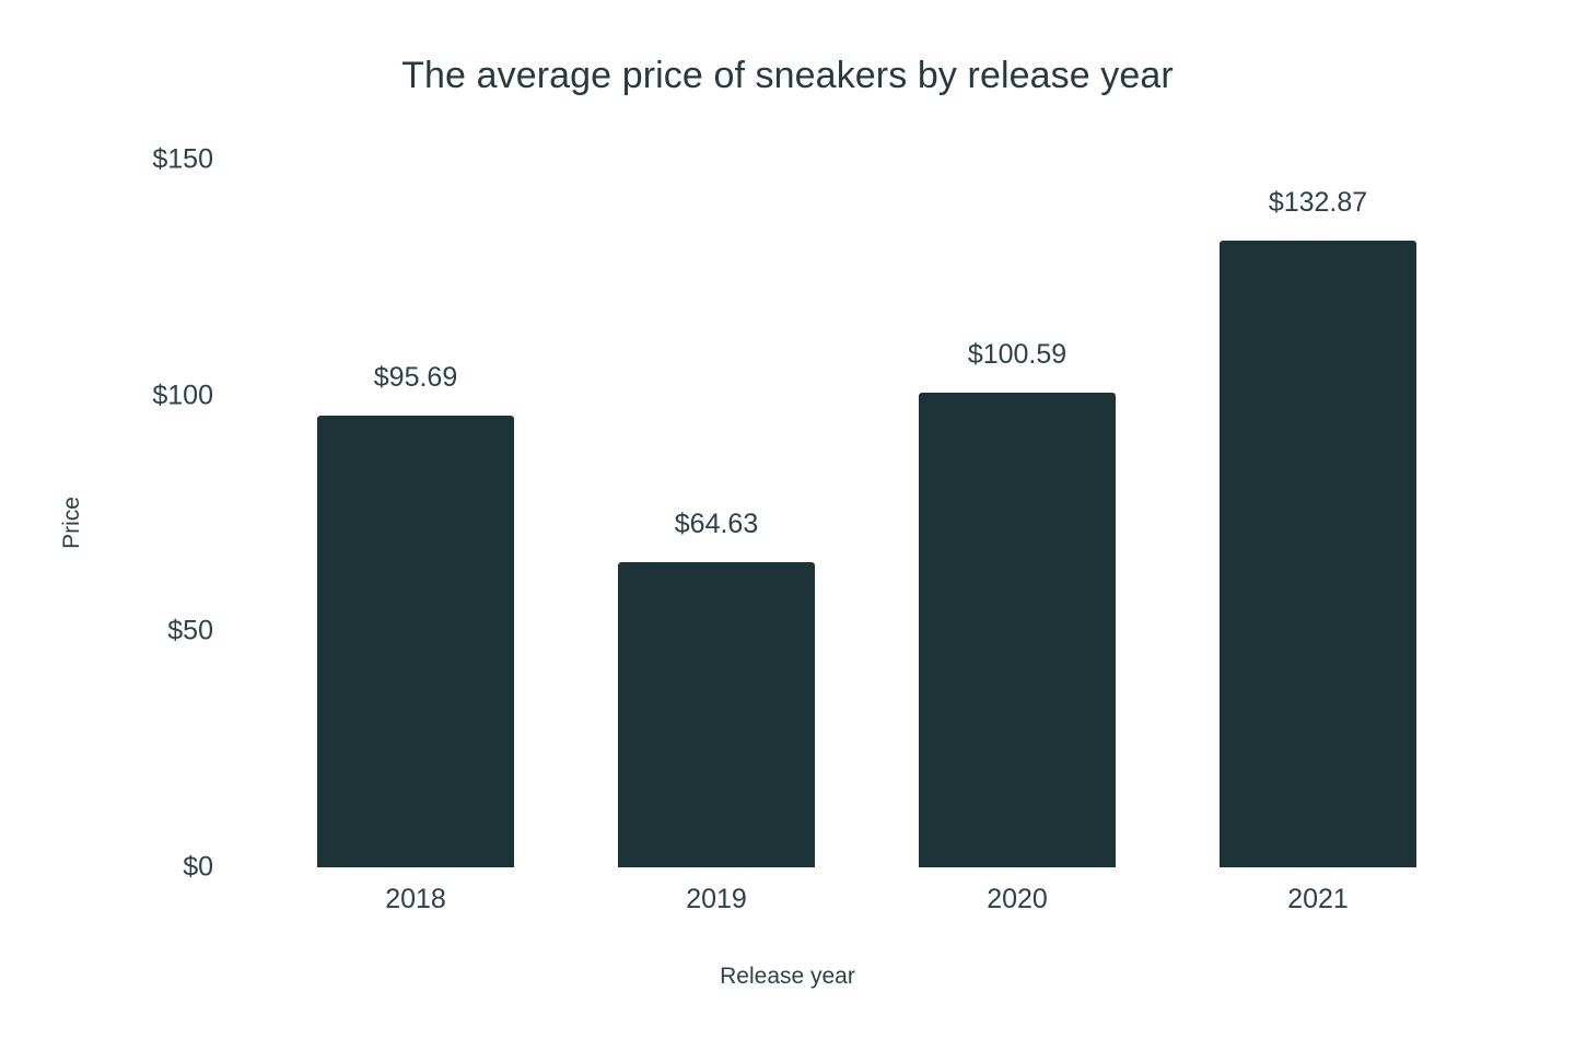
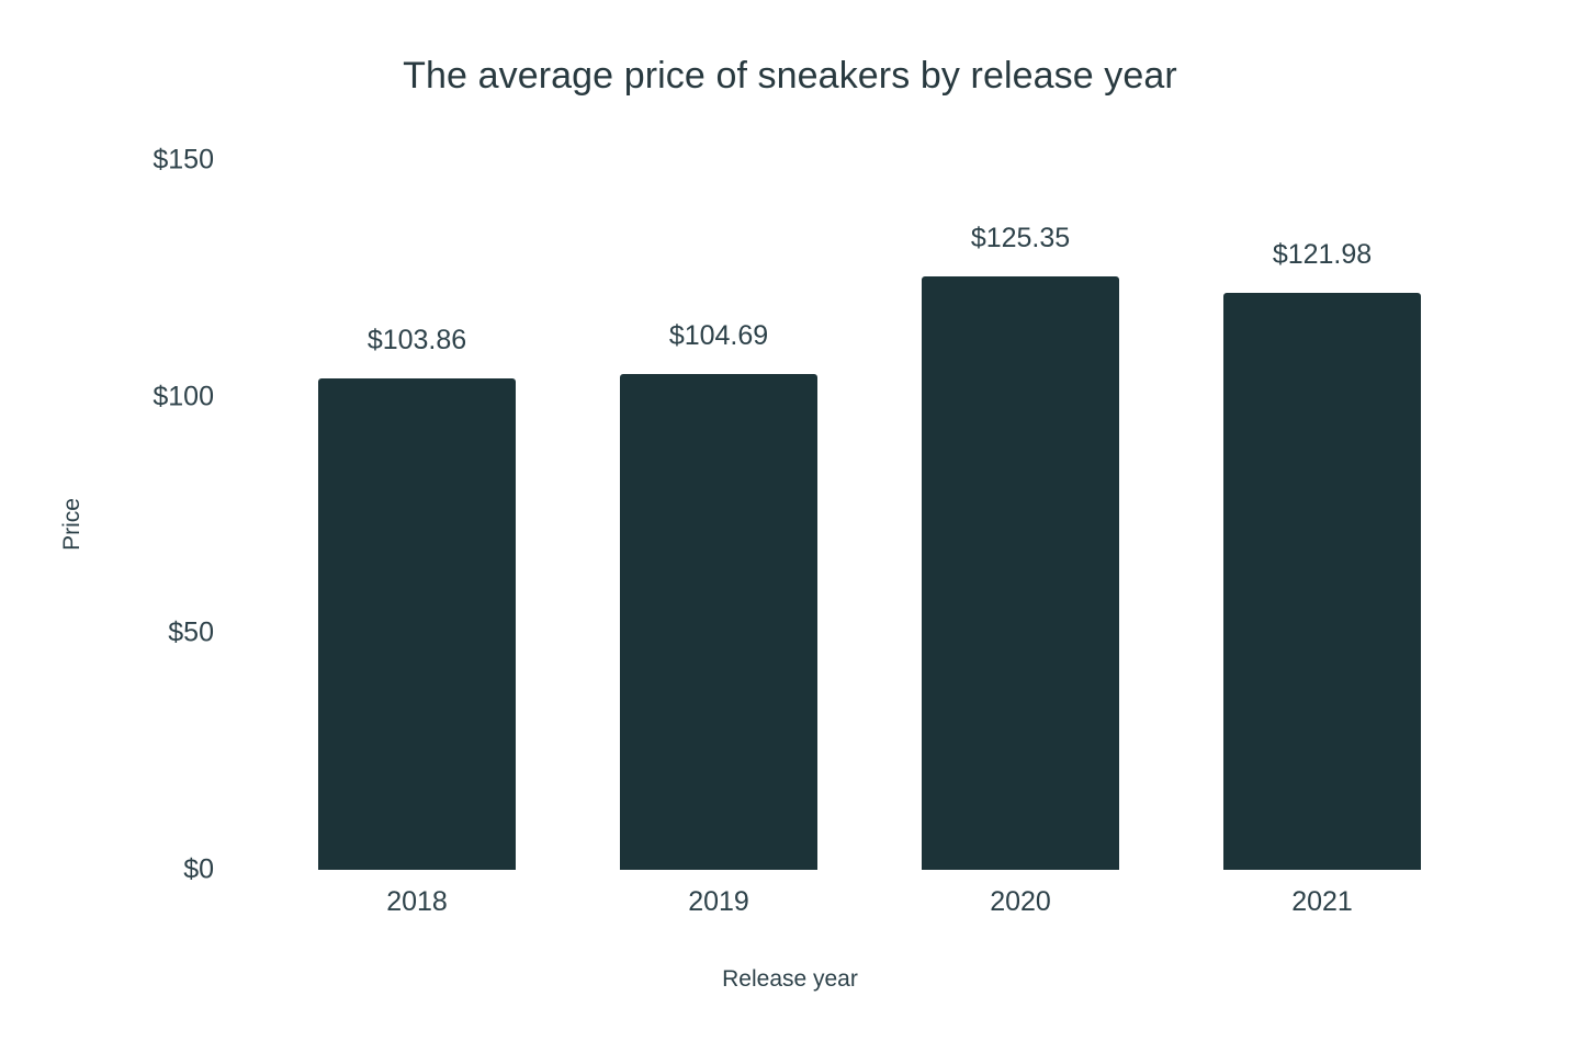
2018: $95.69 -> $103.86
2019: $64.63 -> $104.69
2020: $100.59 -> $125.35
2021: $132.87 -> $121.98
